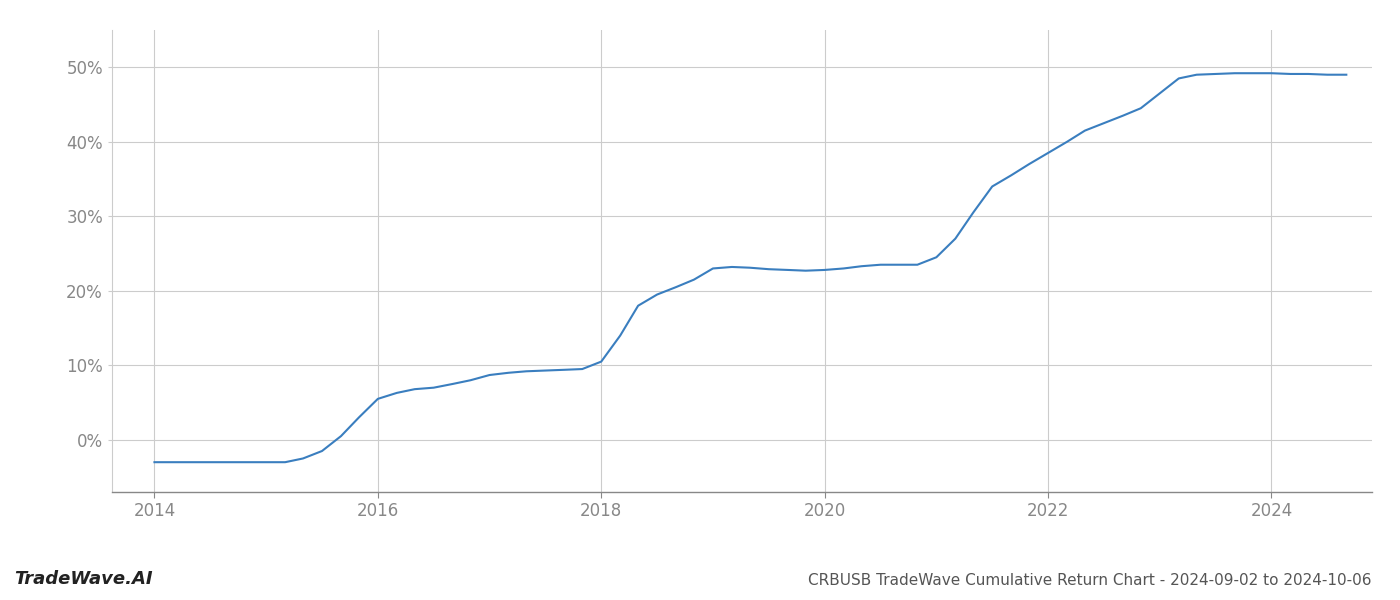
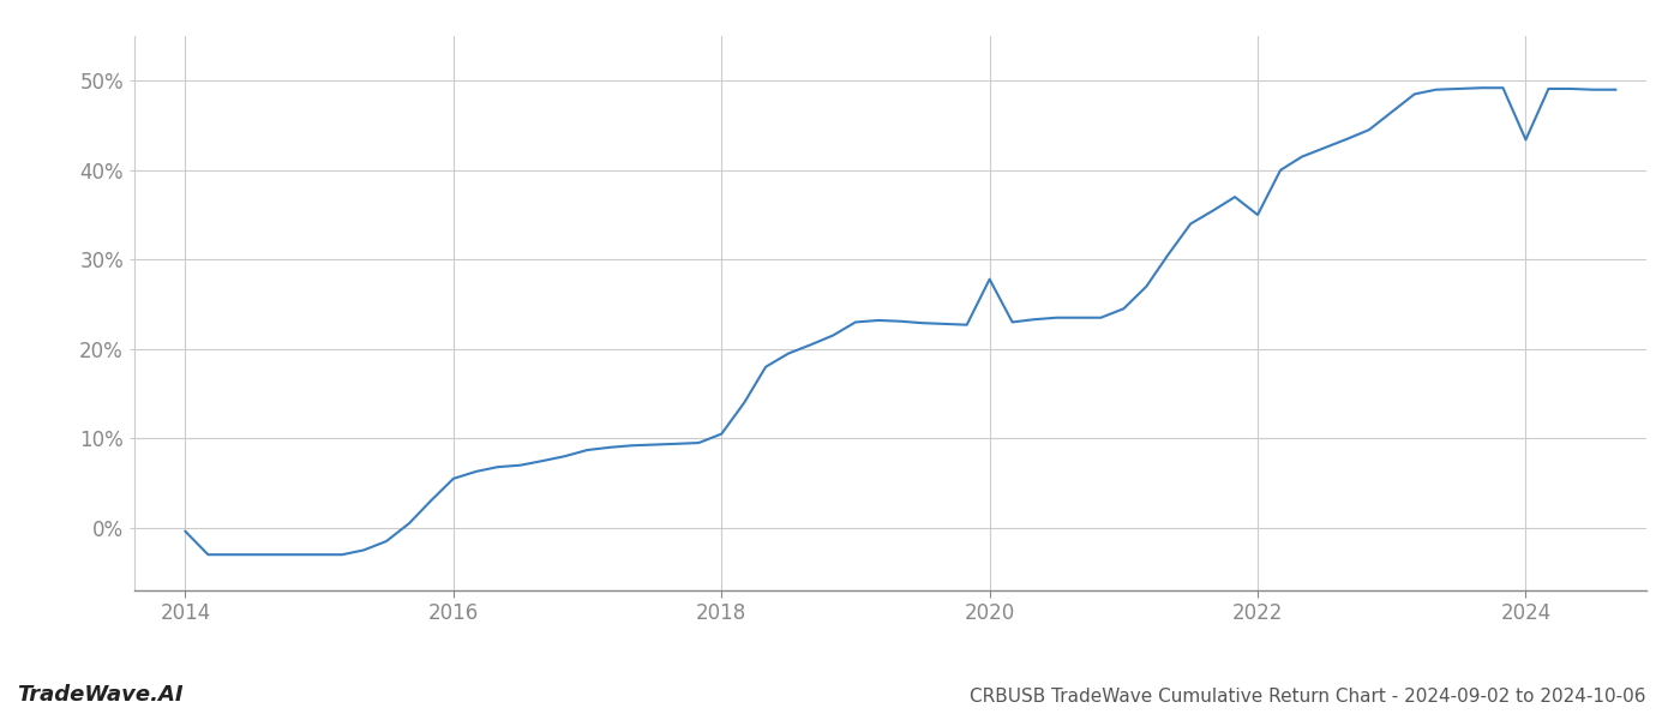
2014: -3.0% -> -0.4%
2020: 22.8% -> 27.8%
2022: 38.5% -> 35.0%
2024: 49.2% -> 43.4%
